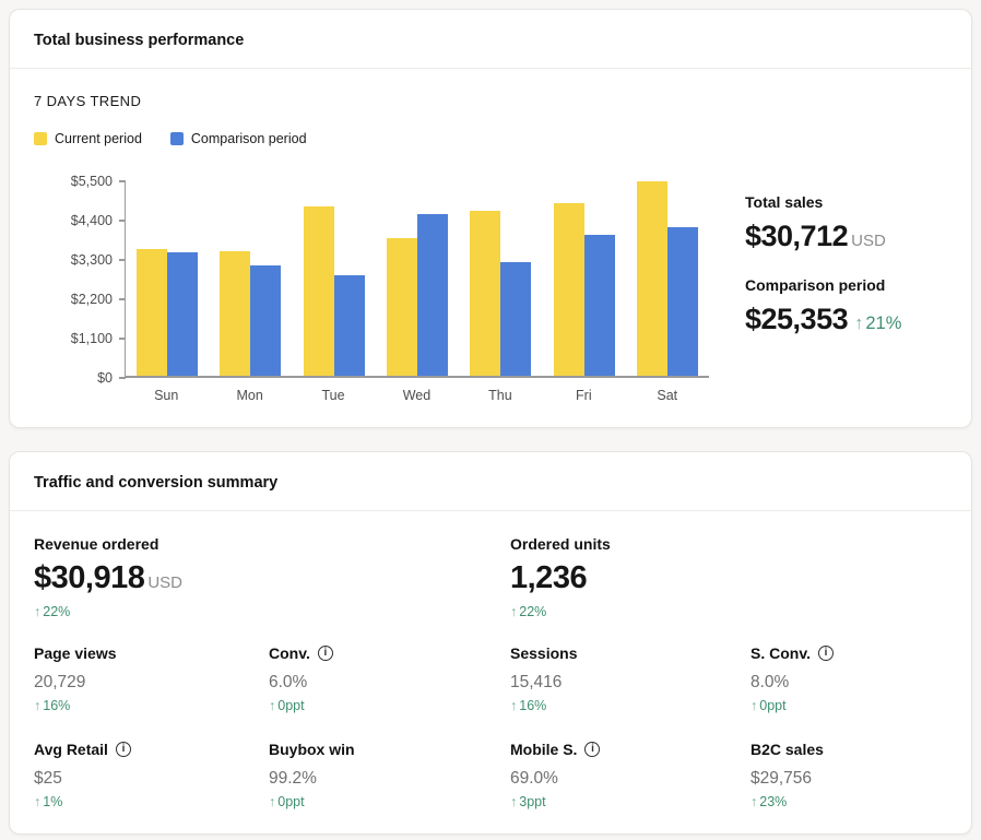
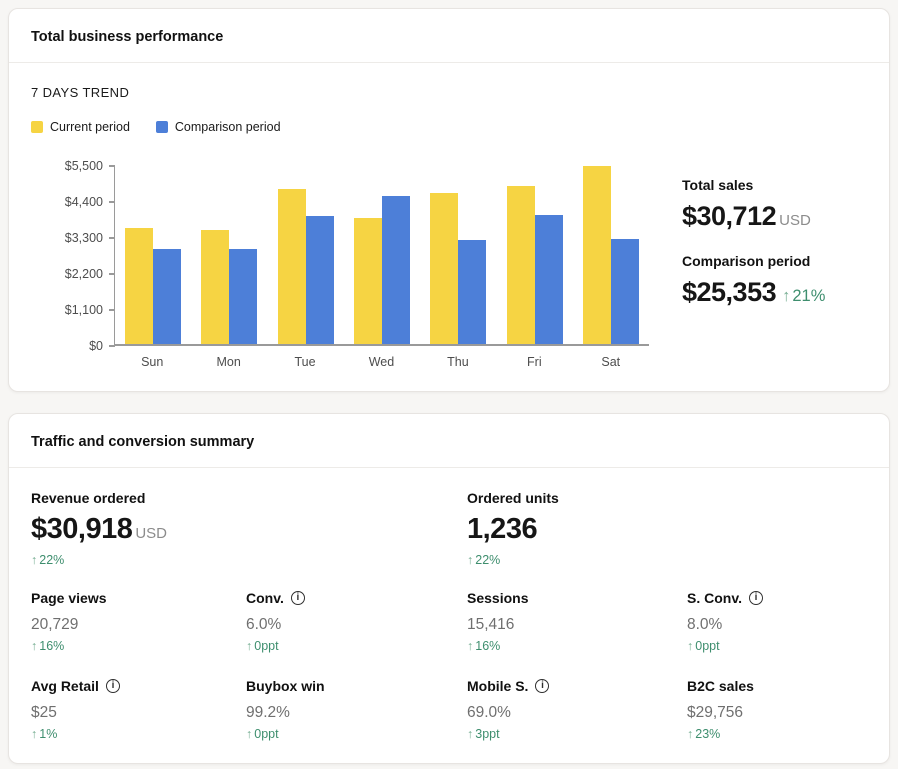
Comparison period/Sun: $3400 -> $2900
Comparison period/Mon: $3100 -> $2900
Comparison period/Tue: $2800 -> $3900
Comparison period/Sat: $4200 -> $3200
